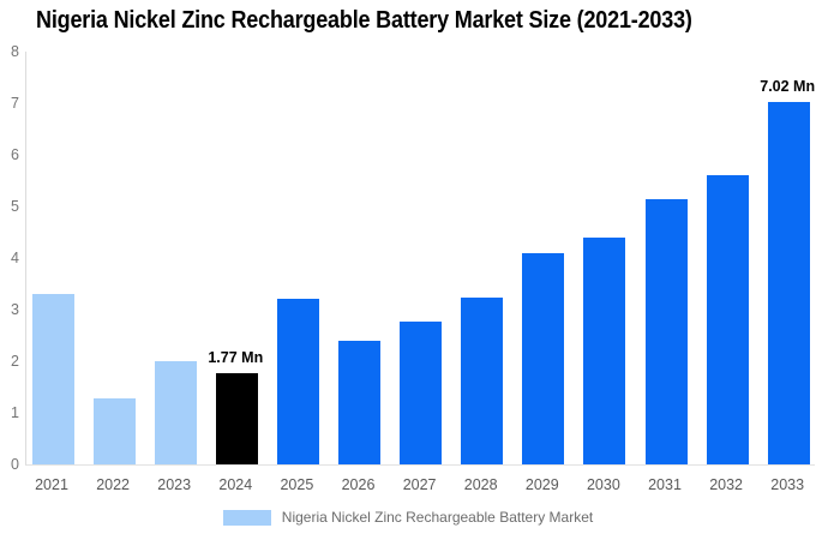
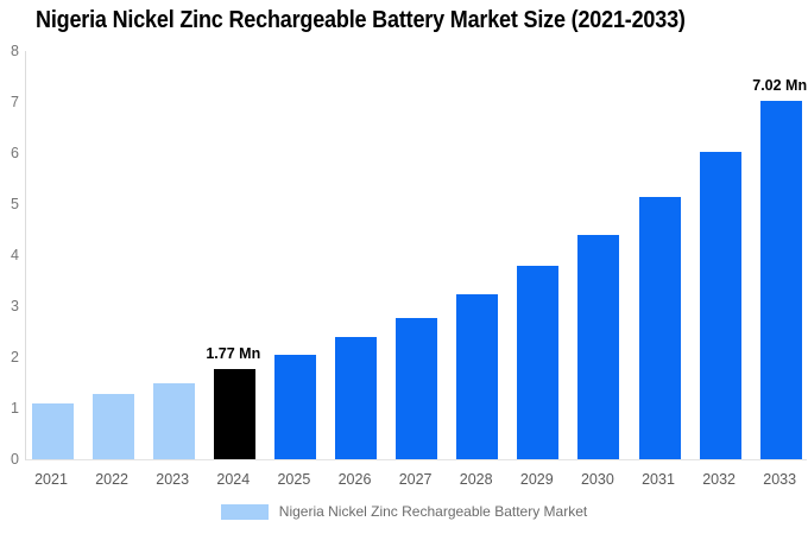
2021: 3.3 -> 1.1
2023: 2.0 -> 1.5
2025: 3.2 -> 2.0
2029: 4.1 -> 3.8
2032: 5.6 -> 6.0
